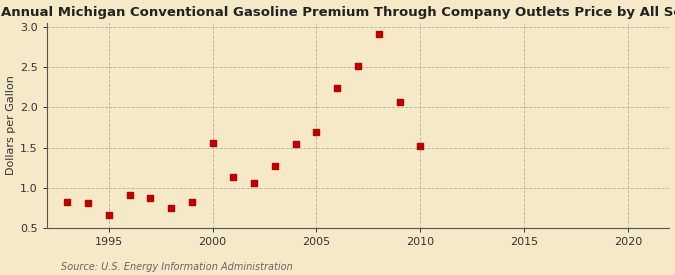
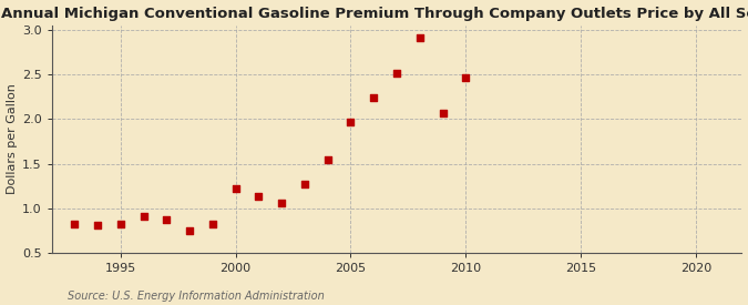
1995: 0.66 -> 0.83
2000: 1.56 -> 1.22
2005: 1.70 -> 1.97
2010: 1.52 -> 2.46
